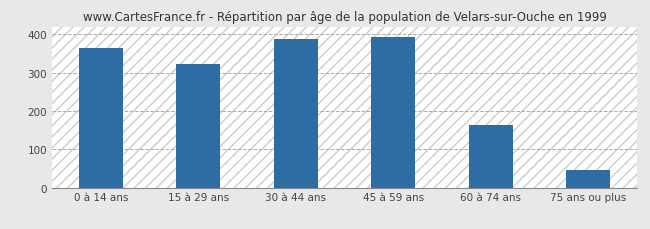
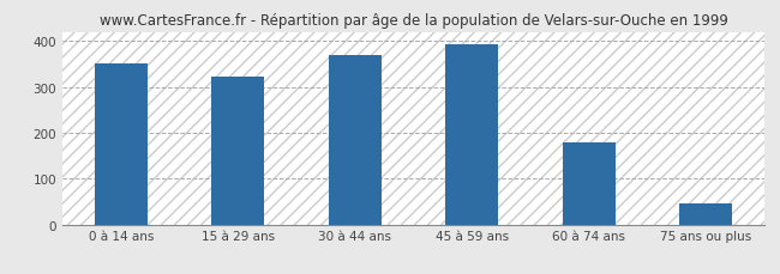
0 à 14 ans: 365 -> 350
30 à 44 ans: 388 -> 370
60 à 74 ans: 163 -> 180
